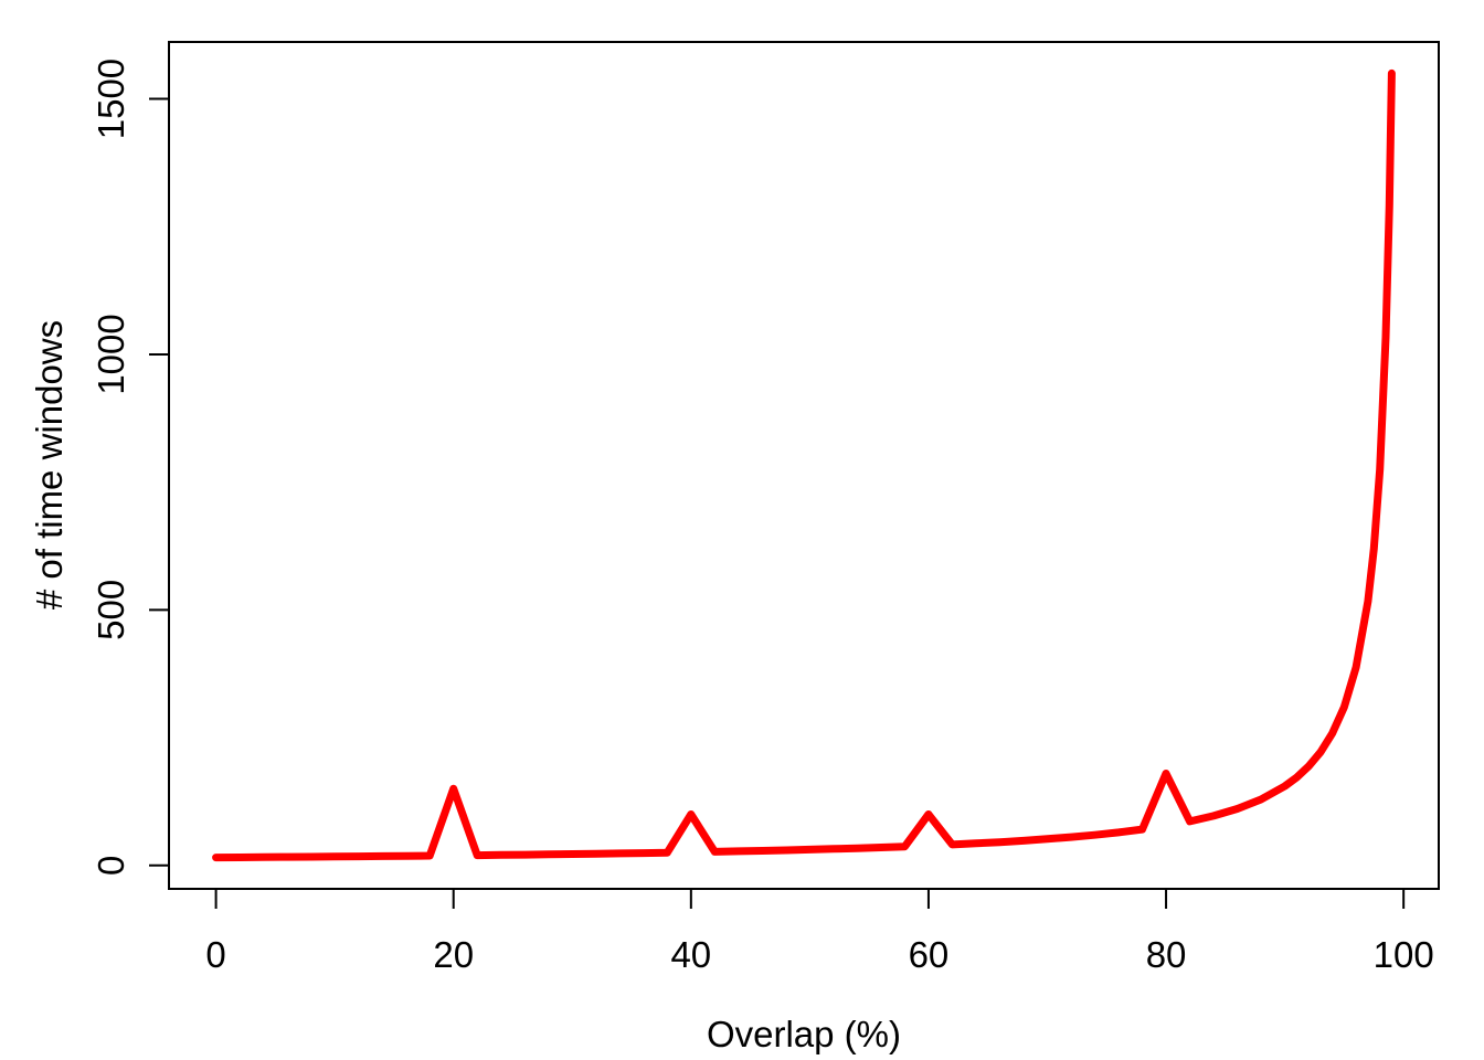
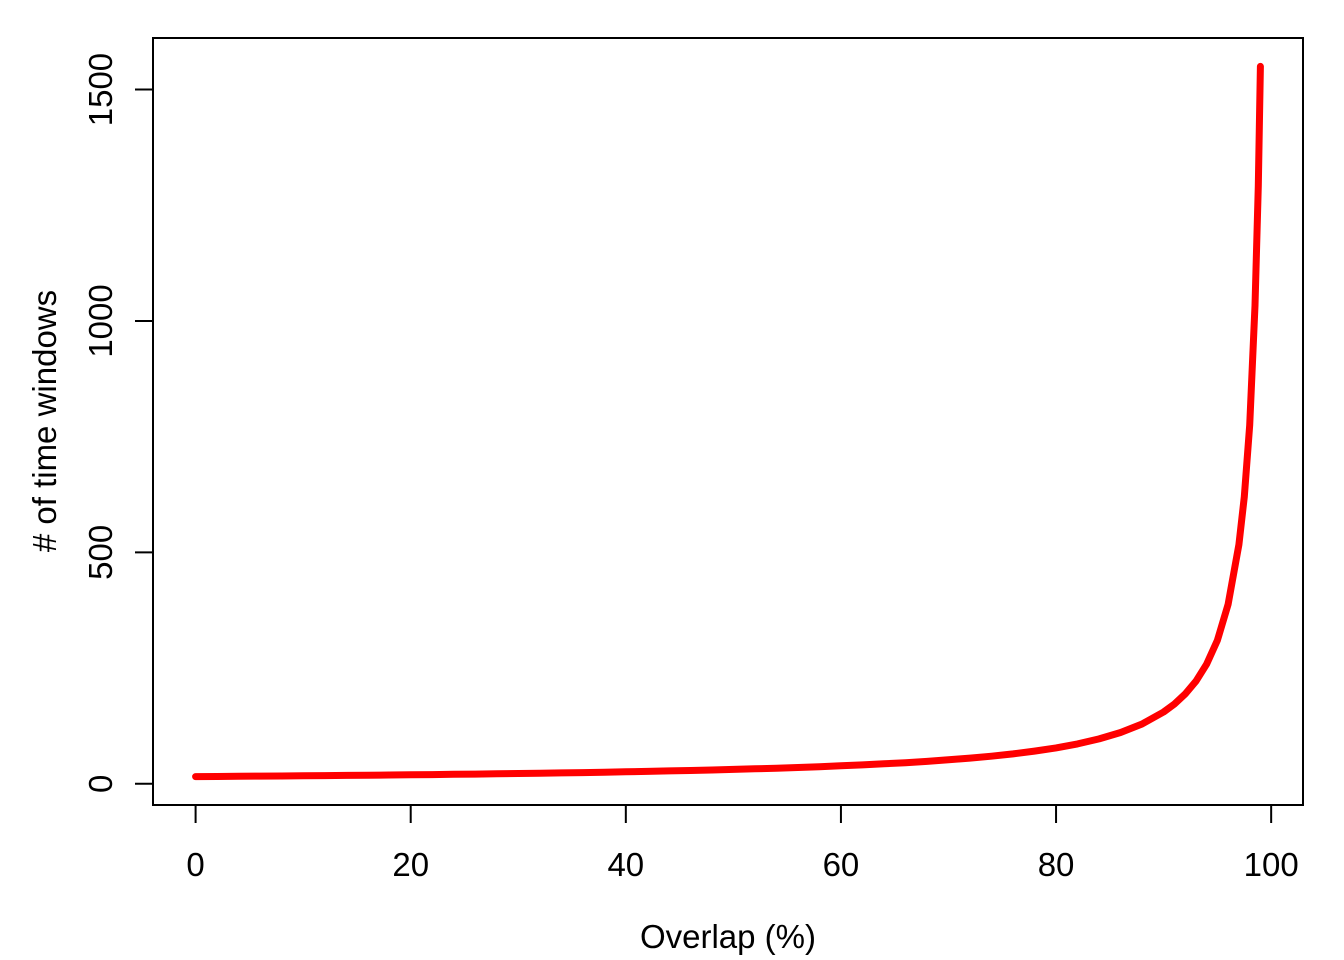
20: 150 -> 20
40: 100 -> 30
60: 100 -> 40
80: 180 -> 80
